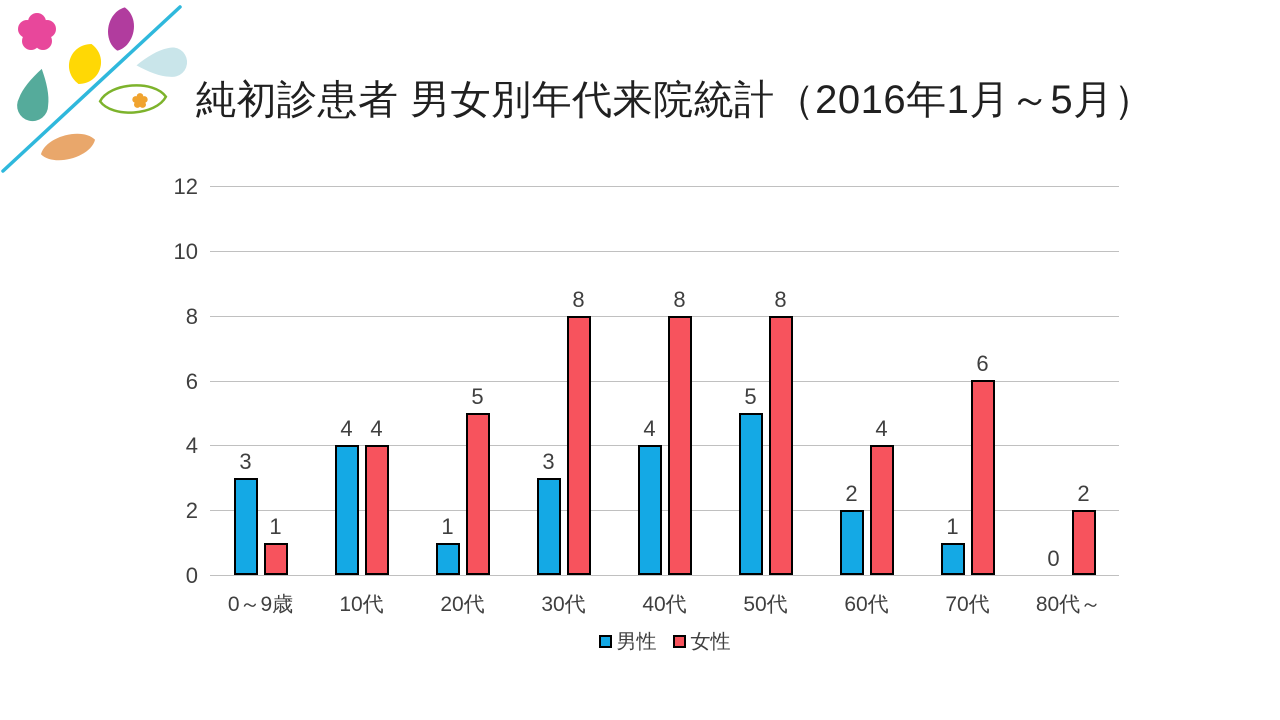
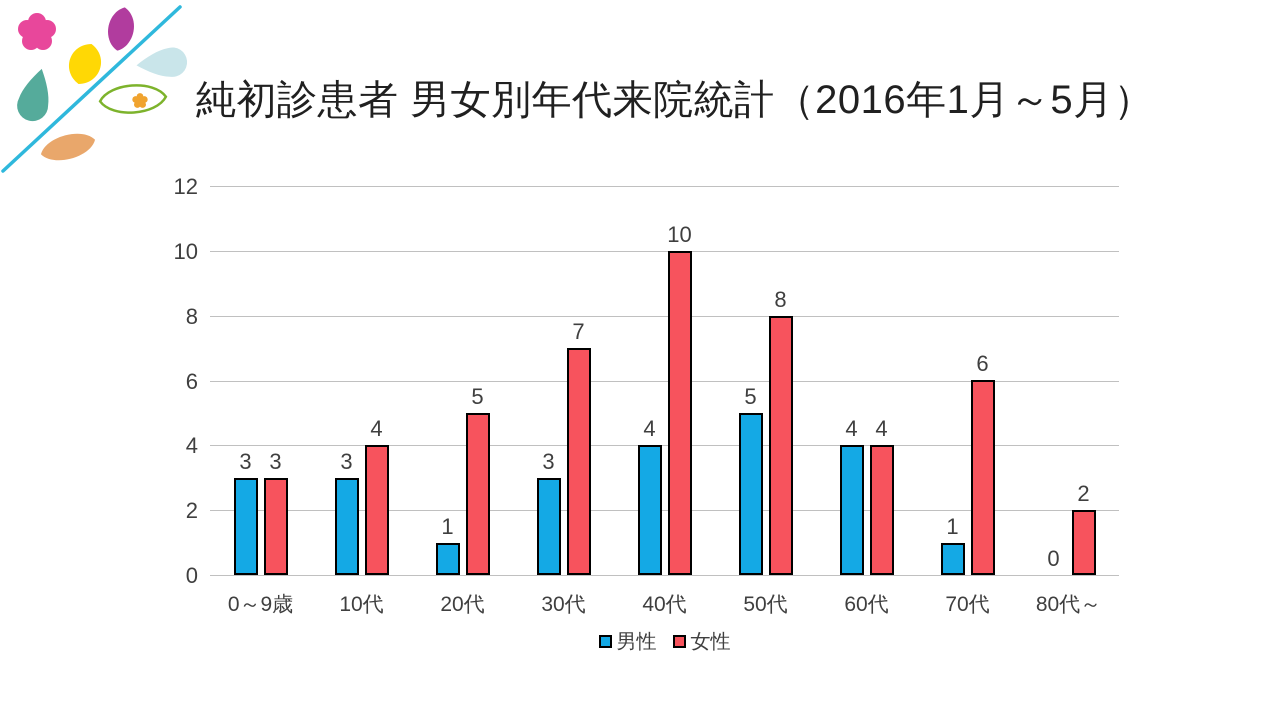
女性/0～9歳: 1 -> 3
男性/10代: 4 -> 3
女性/30代: 8 -> 7
女性/40代: 8 -> 10
男性/60代: 2 -> 4
